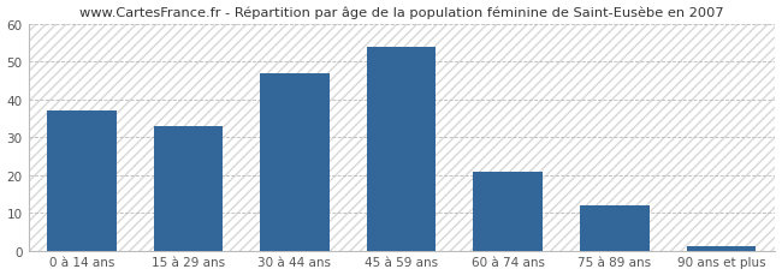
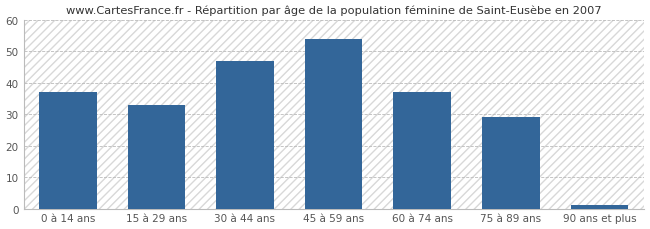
60 à 74 ans: 21 -> 37
75 à 89 ans: 12 -> 29
